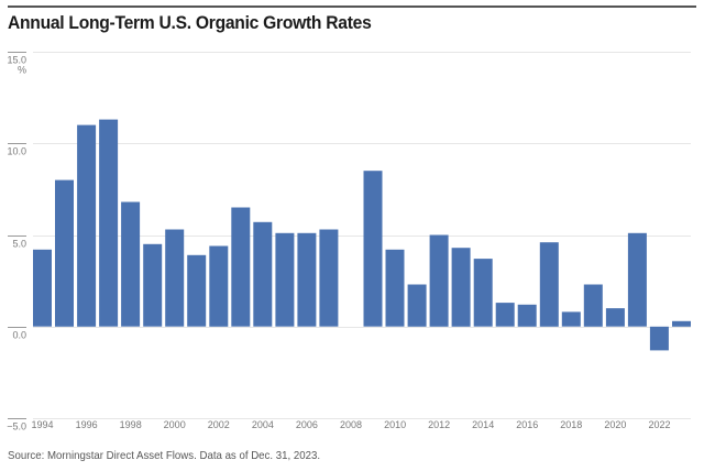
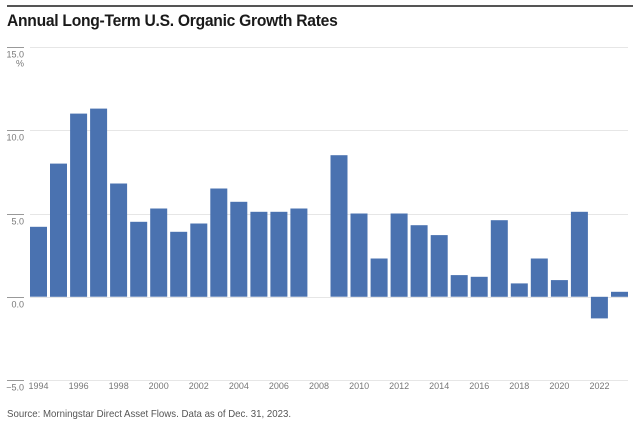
2010: 4.2 -> 5.0
